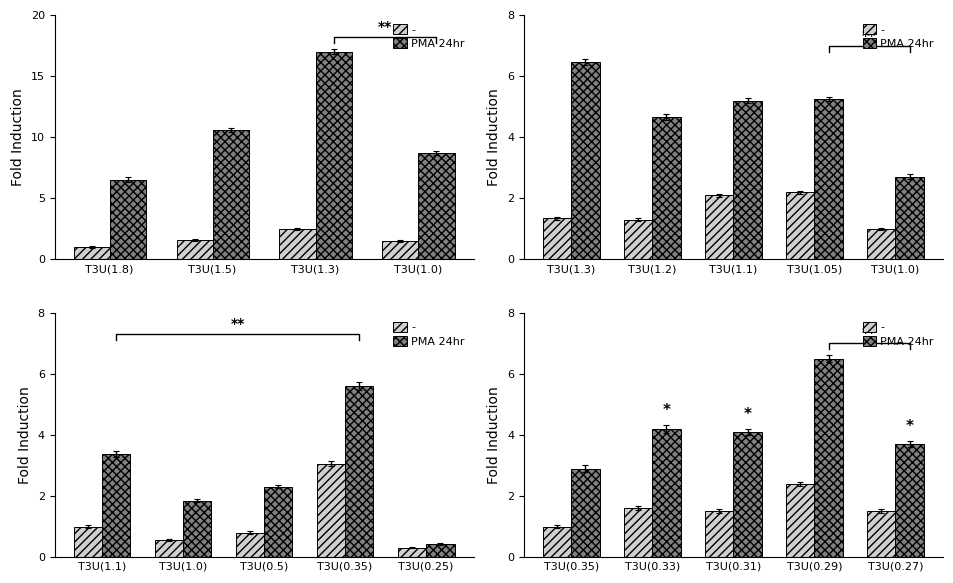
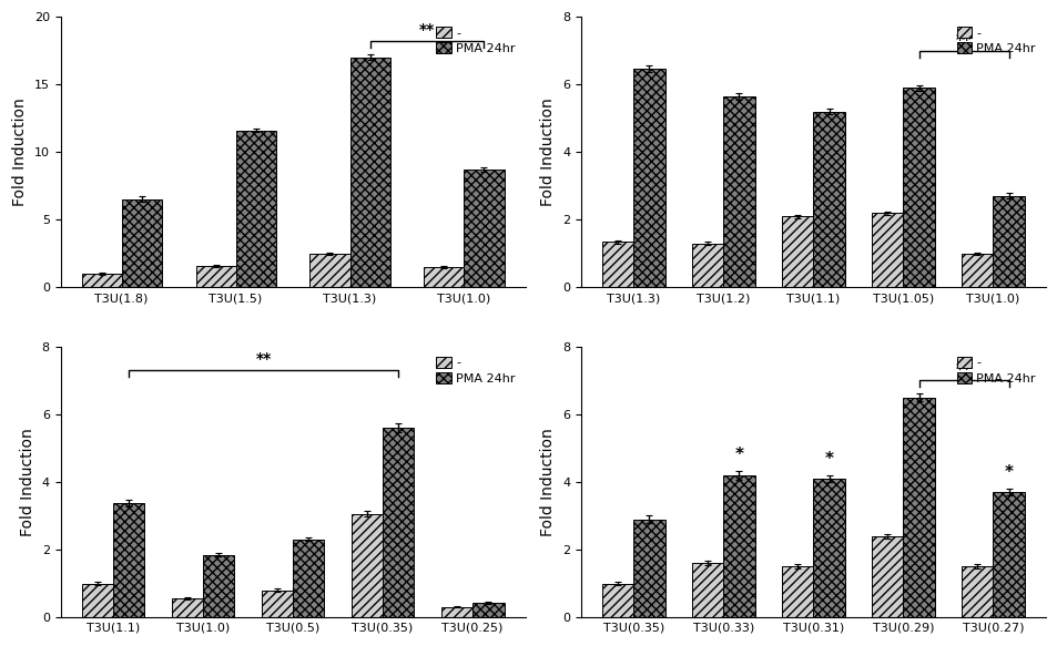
PMA 24hr/T3U(1.5): 10.6 -> 11.6
PMA 24hr/T3U(1.2): 4.65 -> 5.65
PMA 24hr/T3U(1.05): 5.25 -> 5.90
